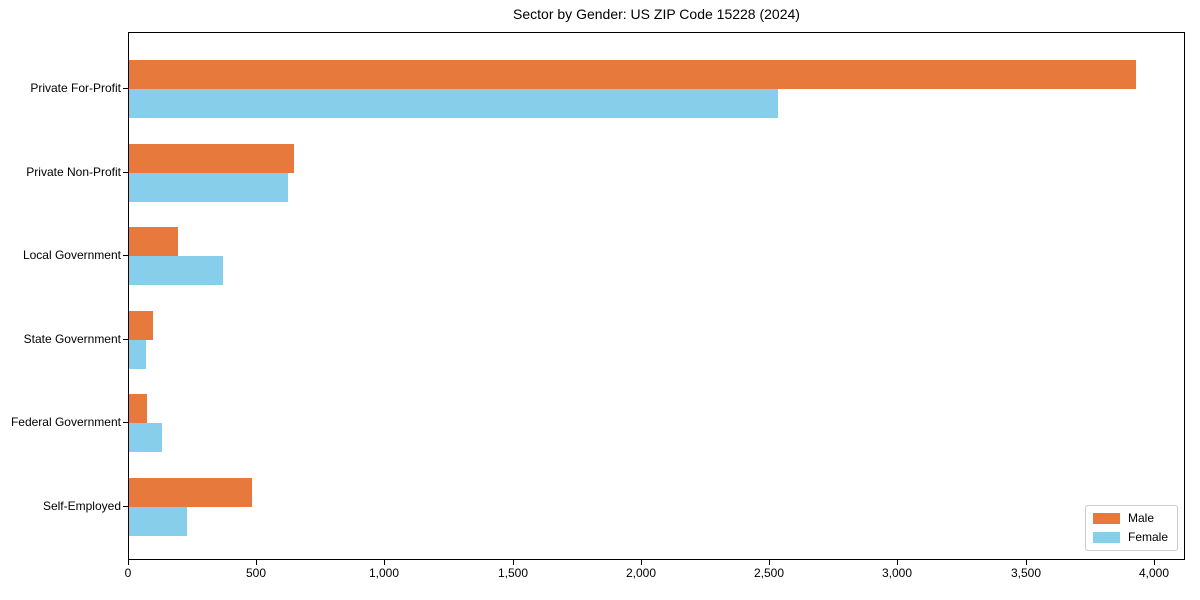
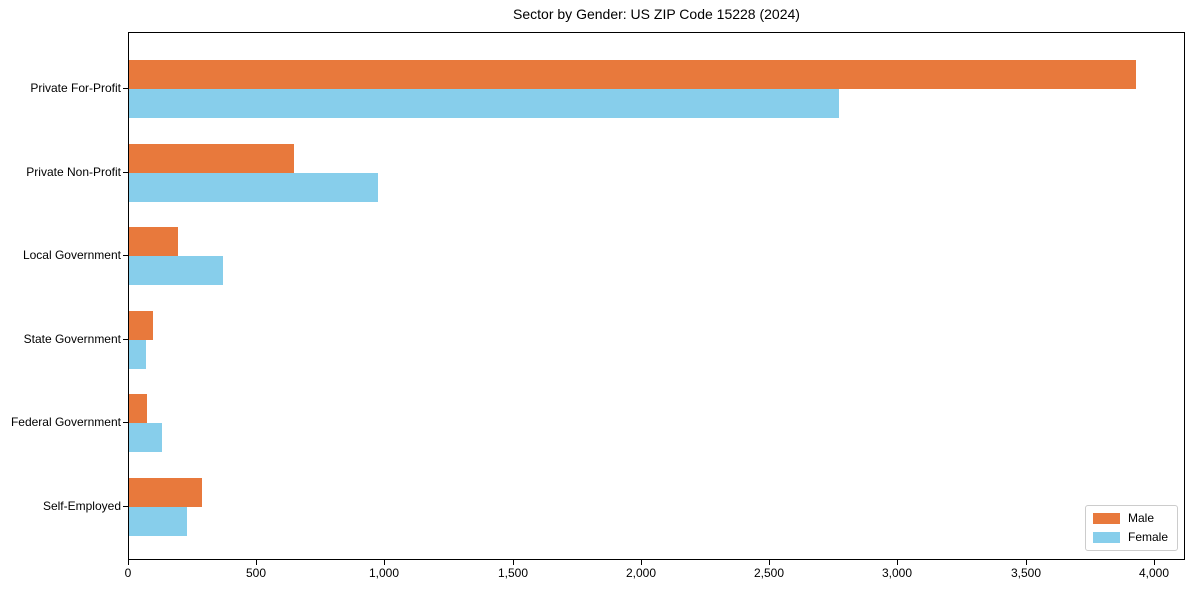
Female/Private For-Profit: 2530 -> 2770
Female/Private Non-Profit: 620 -> 970
Male/Self-Employed: 480 -> 280
